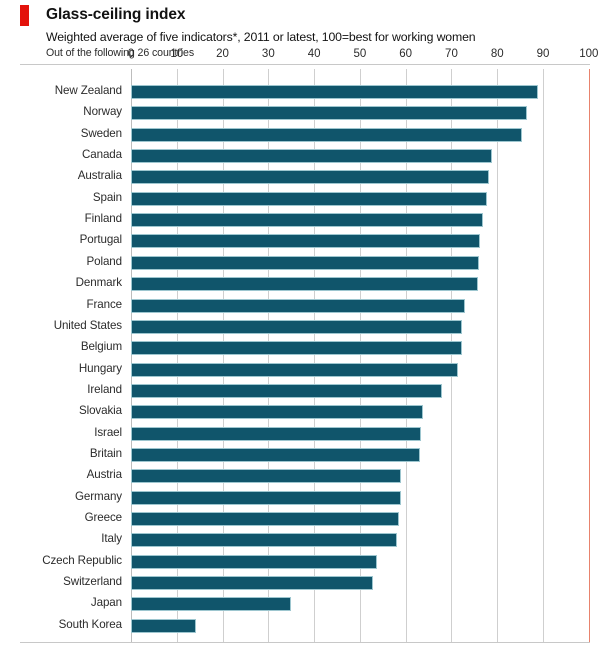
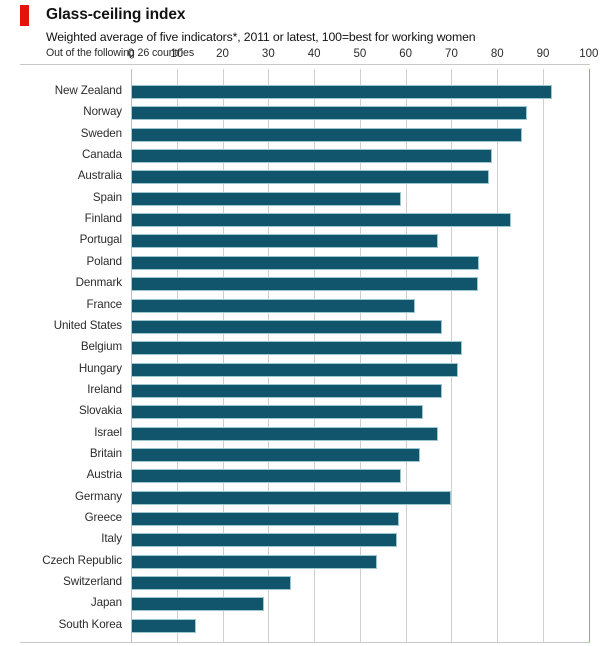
New Zealand: 89 -> 92
Spain: 78 -> 59
Finland: 77 -> 83
Portugal: 76 -> 67
France: 73 -> 62
United States: 72 -> 68
Israel: 63 -> 67
Germany: 59 -> 70
Switzerland: 53 -> 35
Japan: 35 -> 29
